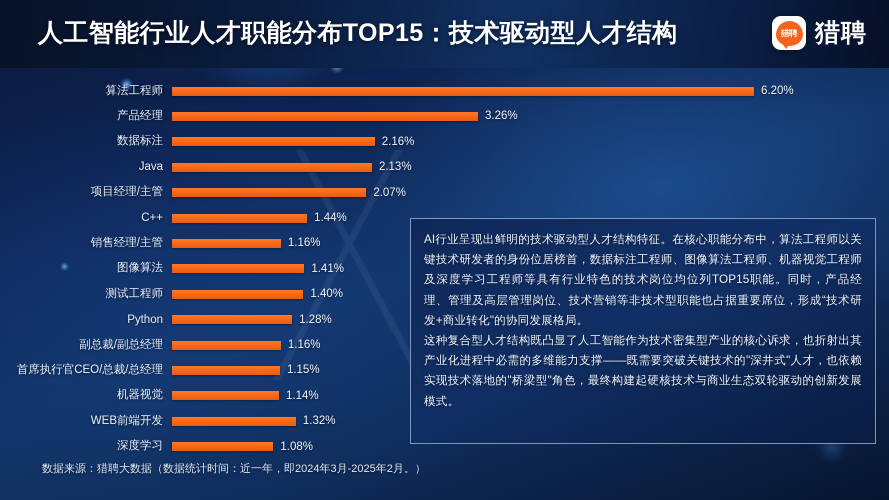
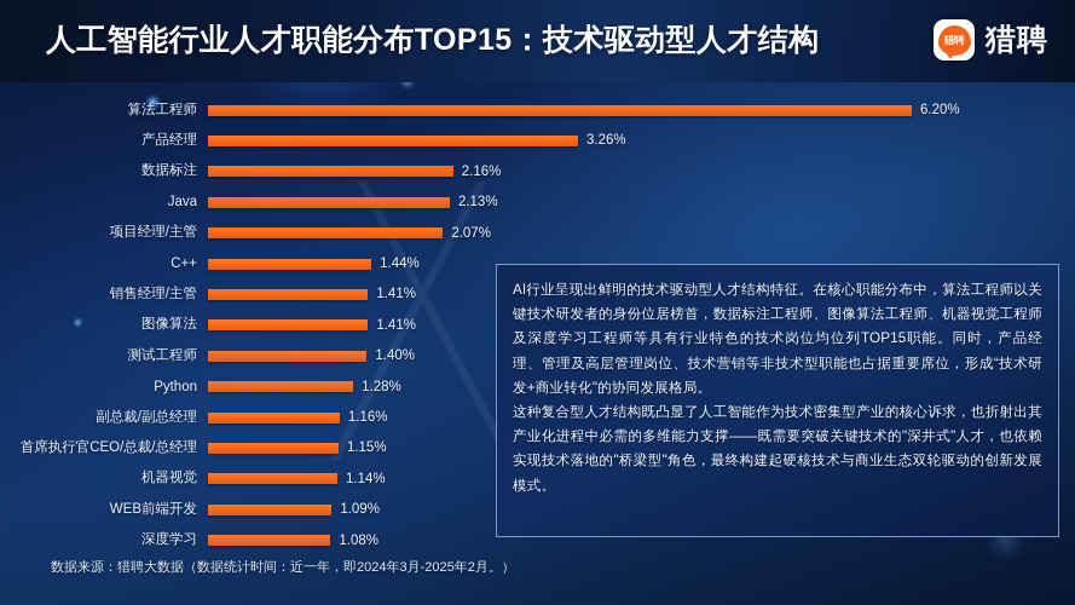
销售经理/主管: 1.16% -> 1.41%
WEB前端开发: 1.32% -> 1.09%
